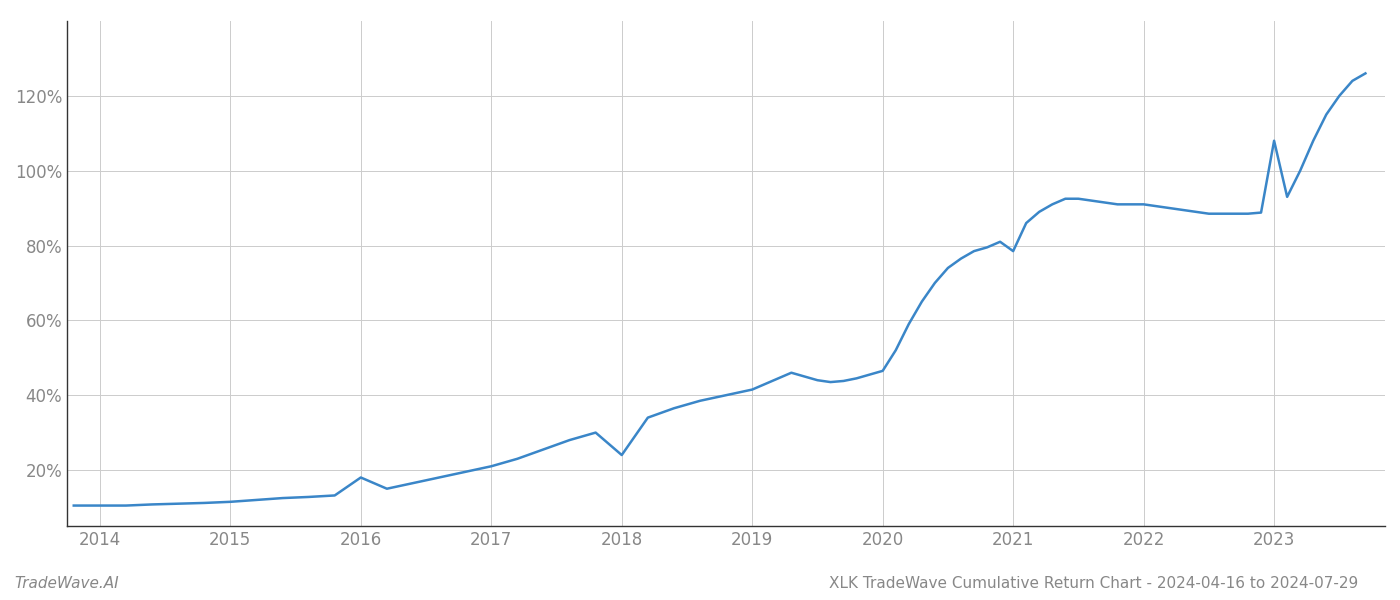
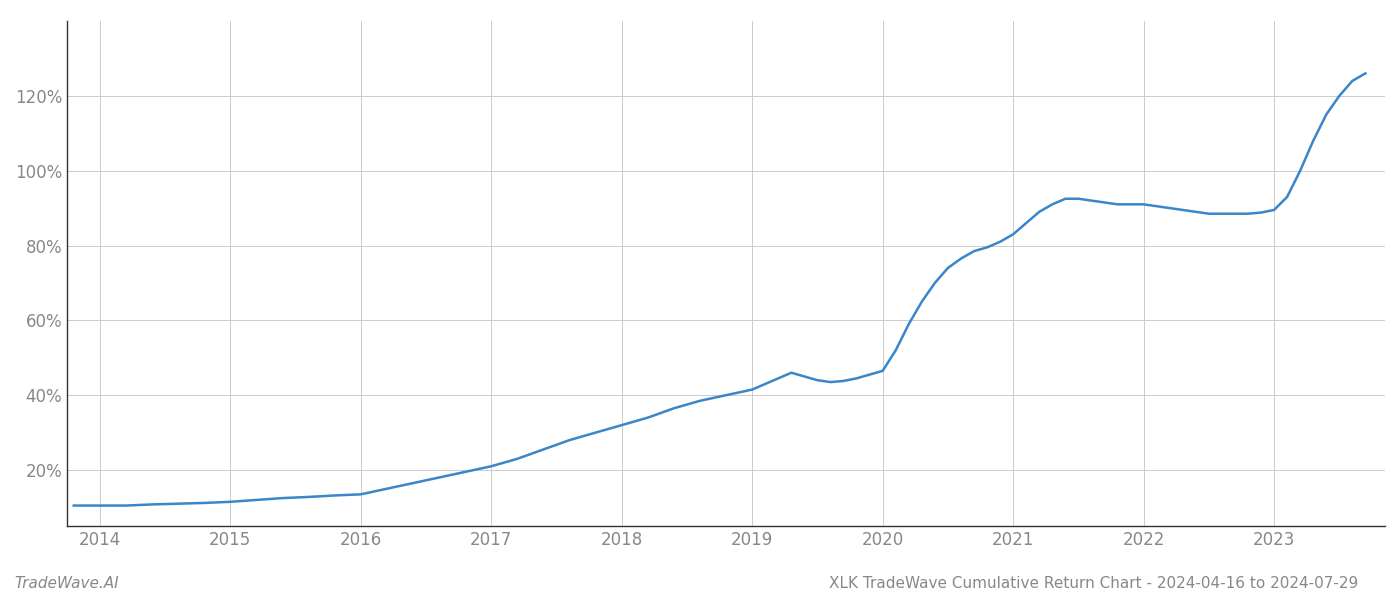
2016: 18.0% -> 13.5%
2018: 24.0% -> 32.0%
2021: 78.5% -> 83.0%
2023: 108.0% -> 89.5%
